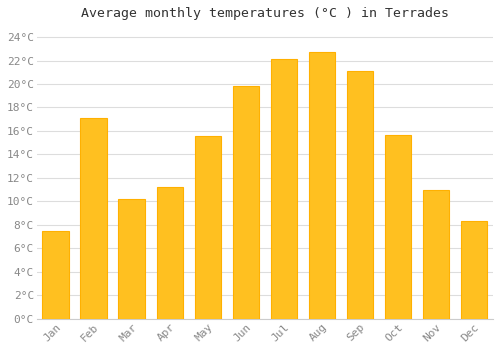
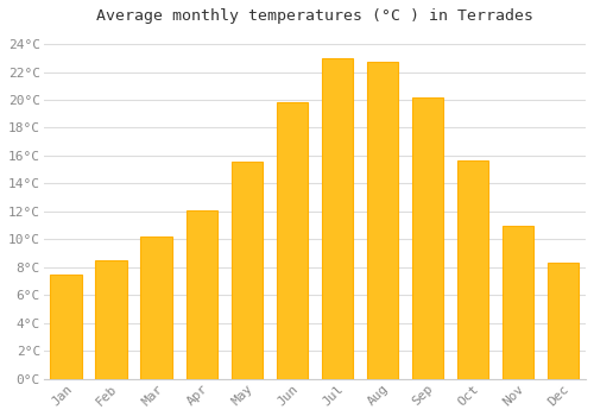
Feb: 17.1°C -> 8.5°C
Apr: 11.2°C -> 12.1°C
Jul: 22.1°C -> 23.0°C
Sep: 21.1°C -> 20.2°C
